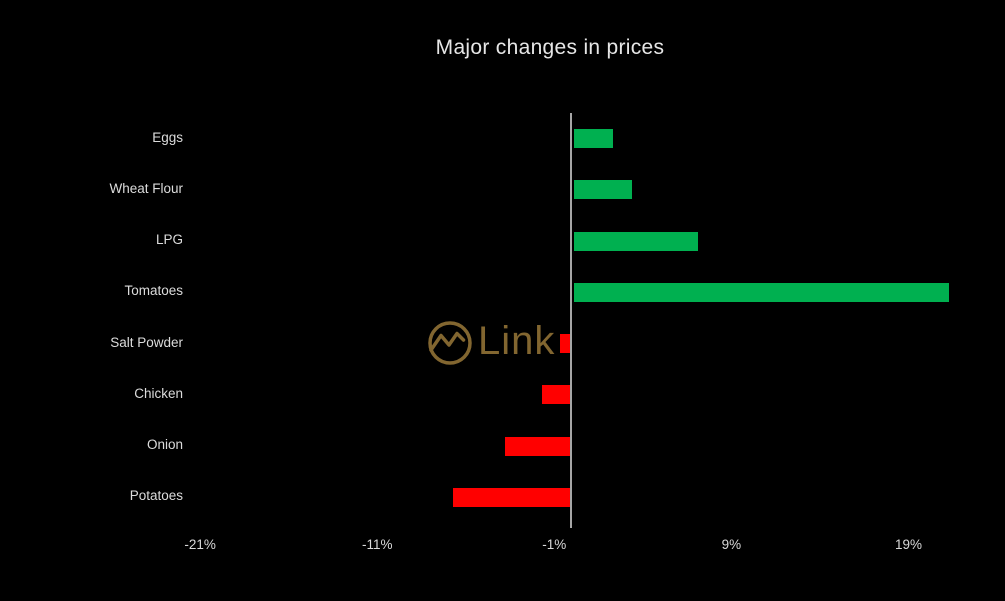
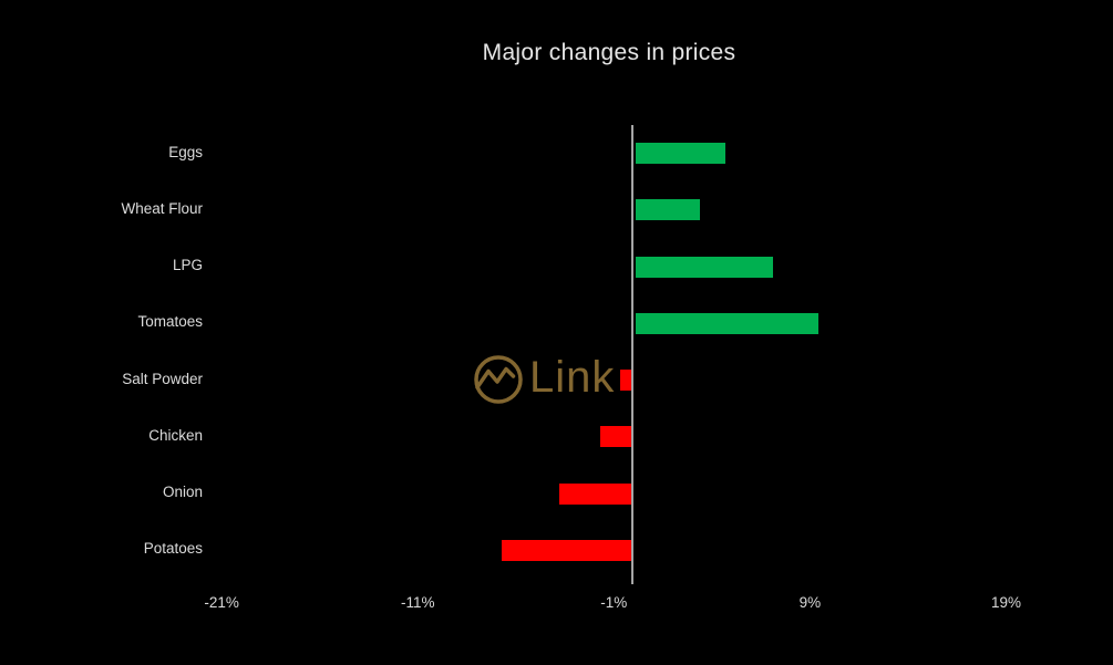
Eggs: 2.2% -> 4.6%
Tomatoes: 21.2% -> 9.3%
